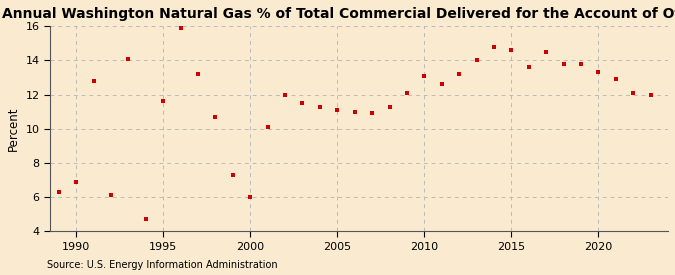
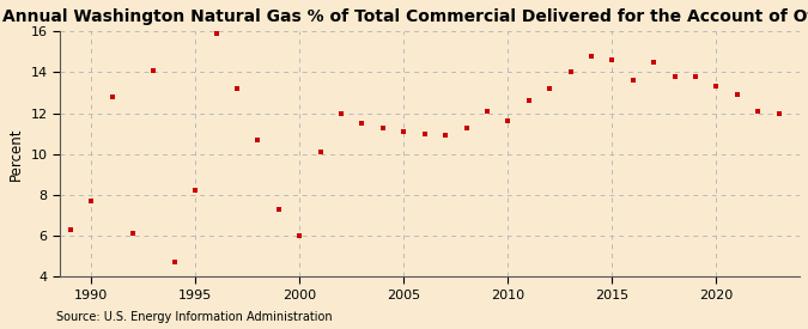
1990: 6.9 -> 7.7
1995: 11.6 -> 8.2
2010: 13.1 -> 11.6
